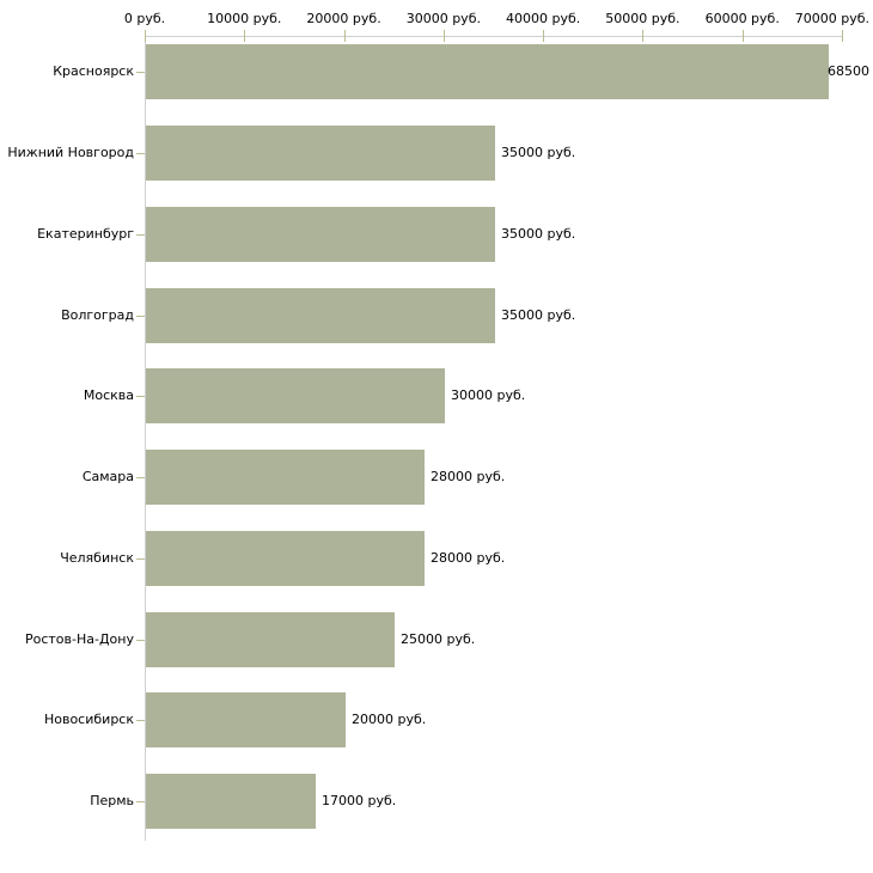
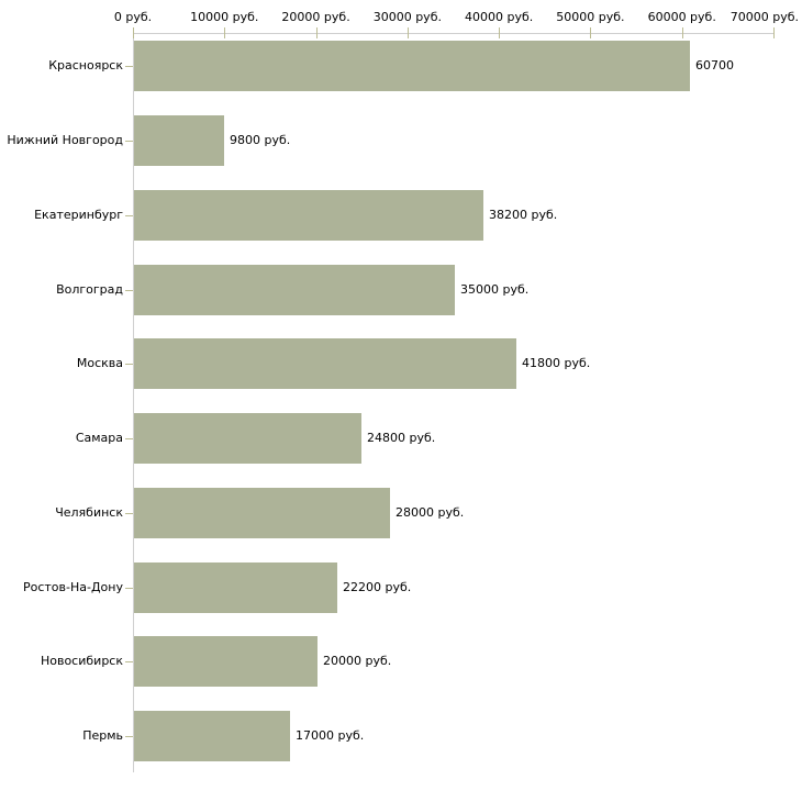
Красноярск: 68500 -> 60700
Нижний Новгород: 35000 -> 9800
Екатеринбург: 35000 -> 38200
Москва: 30000 -> 41800
Самара: 28000 -> 24800
Ростов-На-Дону: 25000 -> 22200
